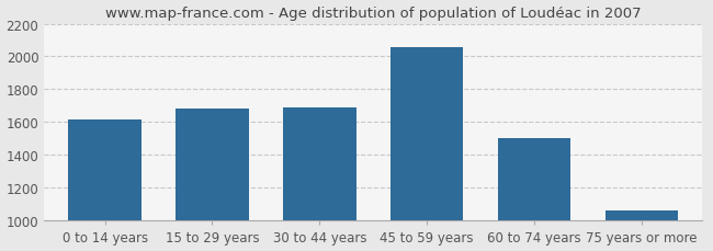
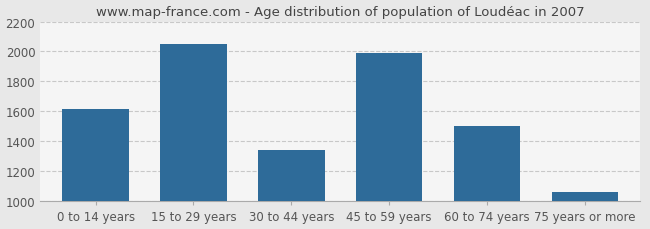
15 to 29 years: 1680 -> 2050
30 to 44 years: 1690 -> 1340
45 to 59 years: 2060 -> 1990
